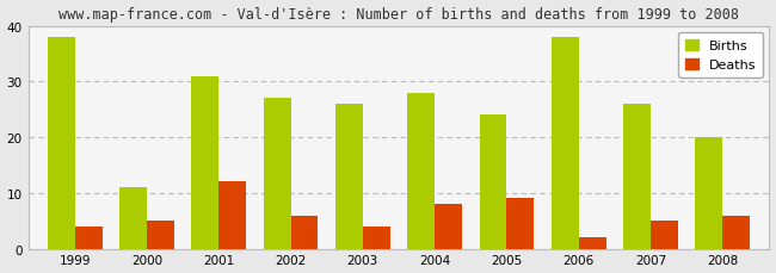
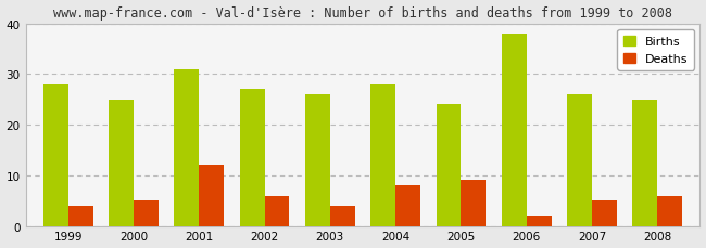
Births/1999: 38 -> 28
Births/2000: 11 -> 25
Births/2008: 20 -> 25
